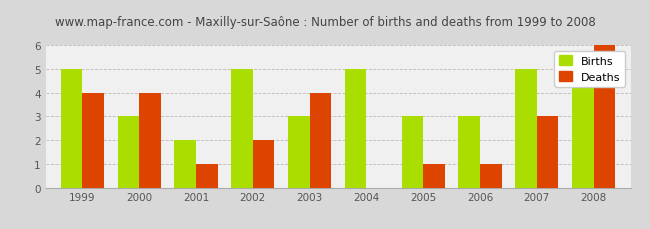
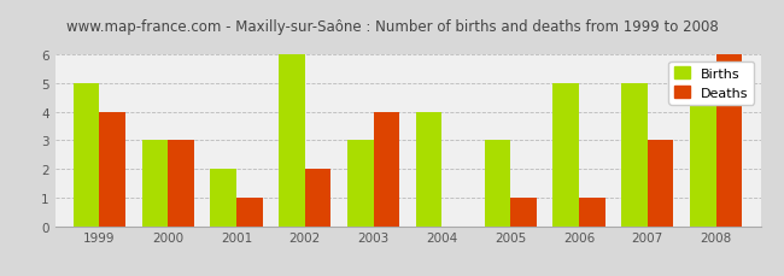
Deaths/2000: 4 -> 3
Births/2002: 5 -> 6
Births/2004: 5 -> 4
Births/2006: 3 -> 5
